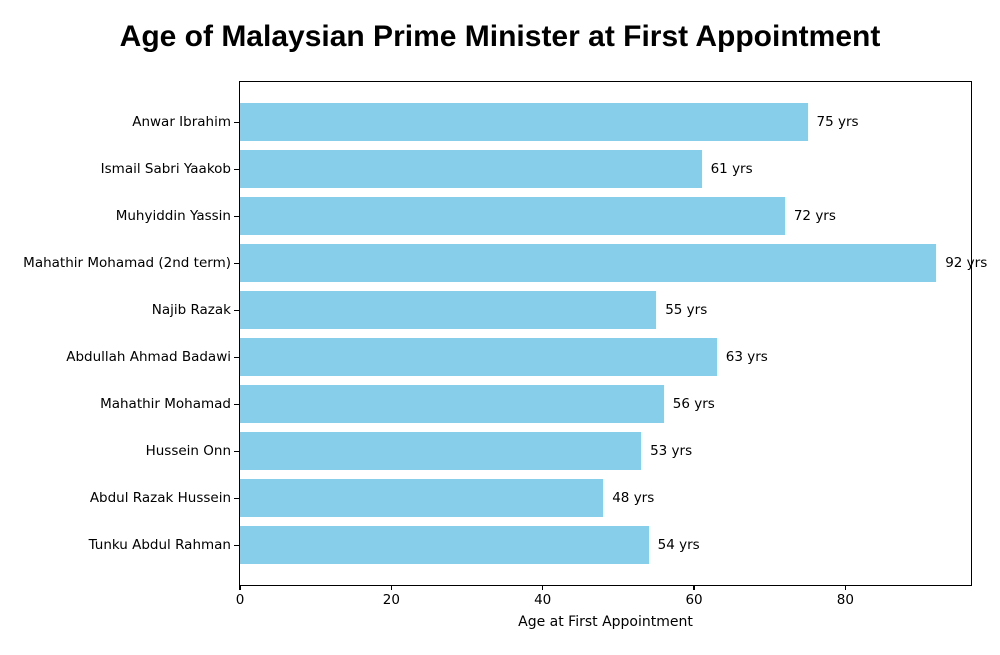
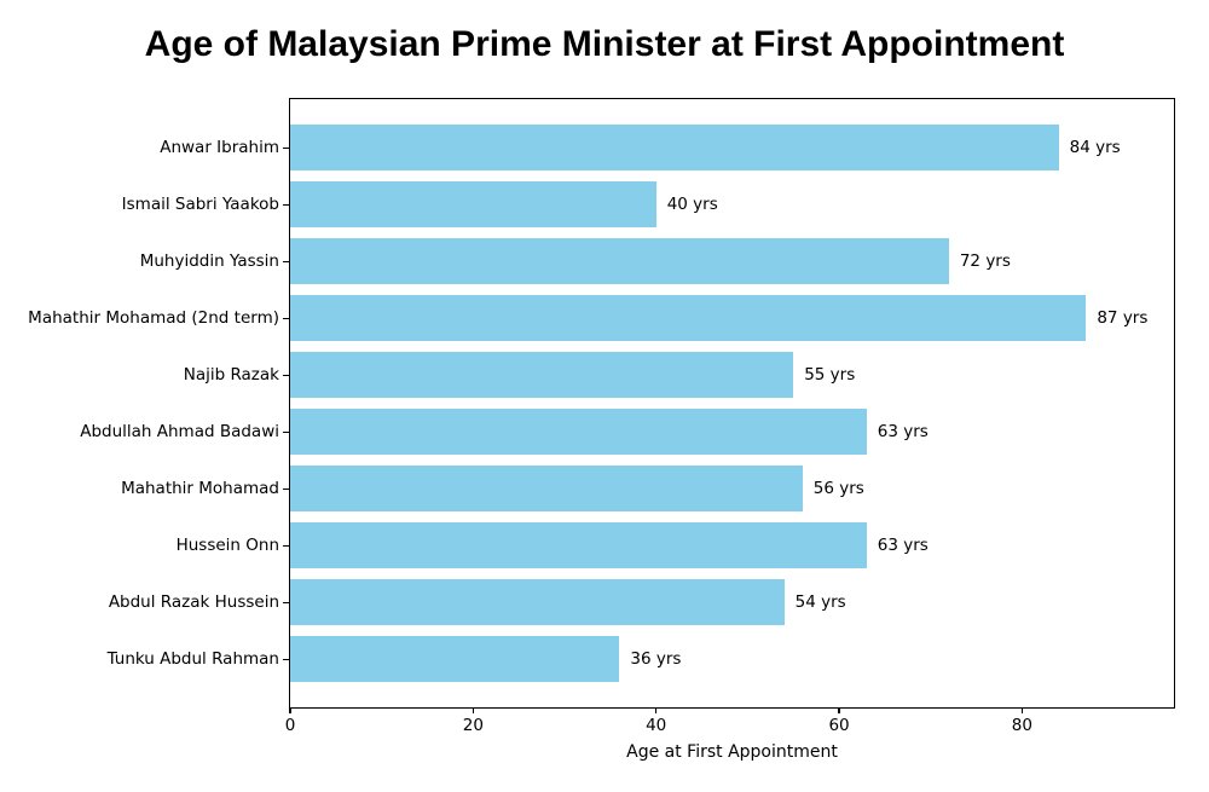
Anwar Ibrahim: 75 -> 84
Ismail Sabri Yaakob: 61 -> 40
Mahathir Mohamad (2nd term): 92 -> 87
Hussein Onn: 53 -> 63
Abdul Razak Hussein: 48 -> 54
Tunku Abdul Rahman: 54 -> 36
